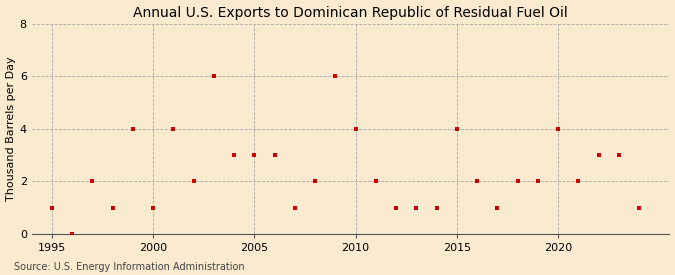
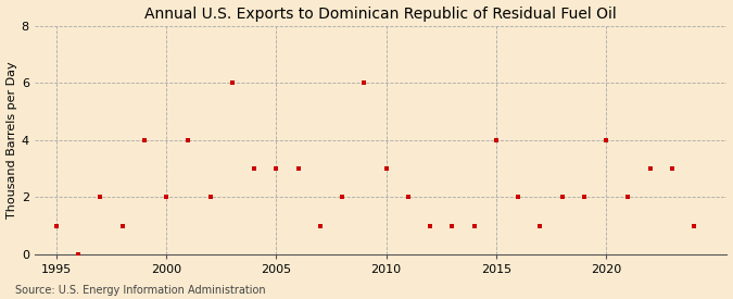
2000: 1 -> 2
2010: 4 -> 3
